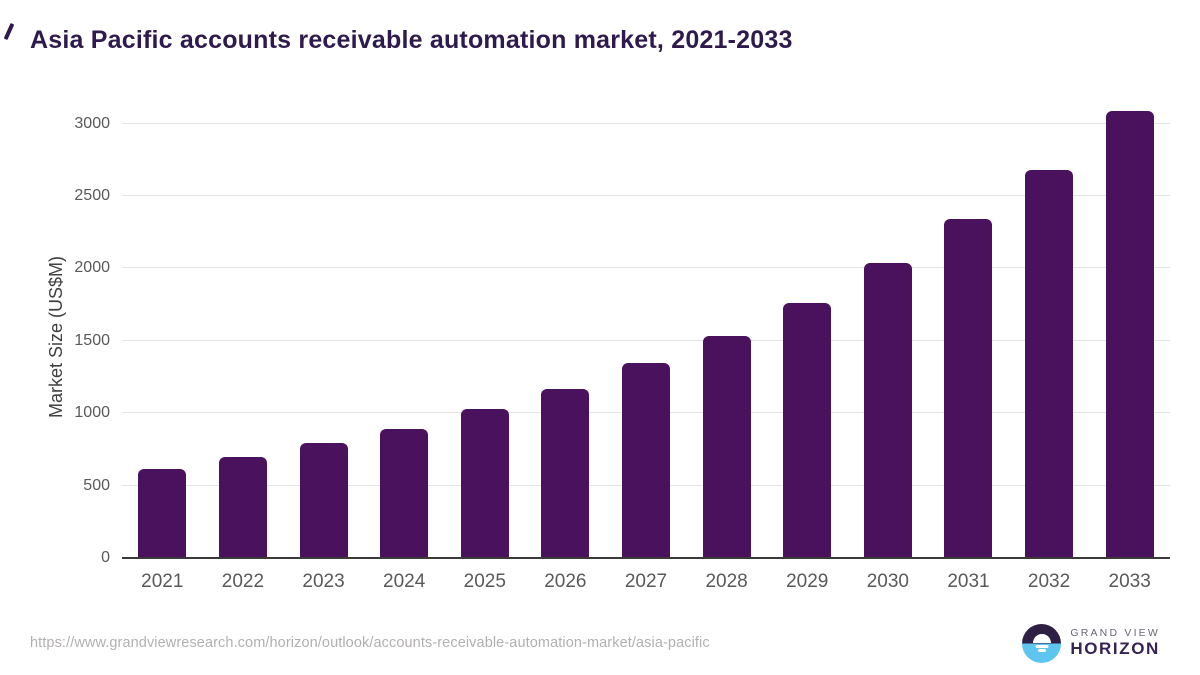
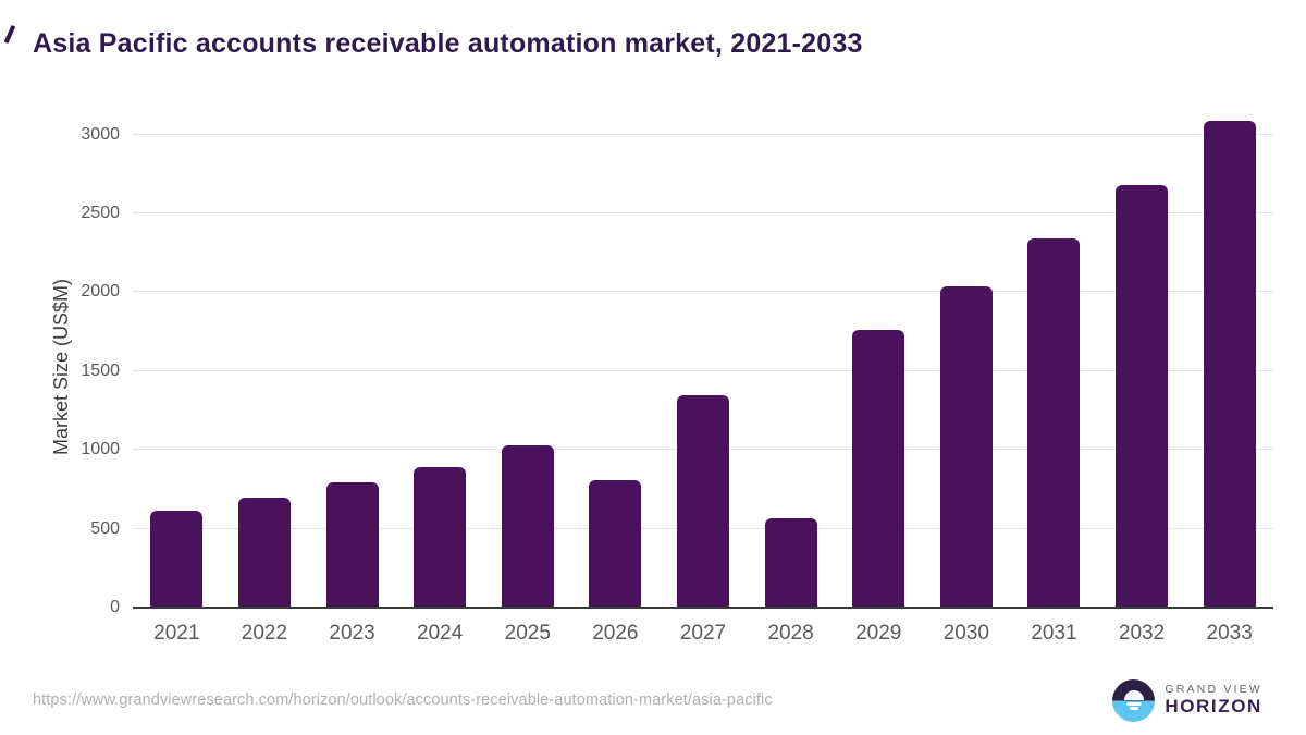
2026: 1160 -> 800
2028: 1530 -> 560
